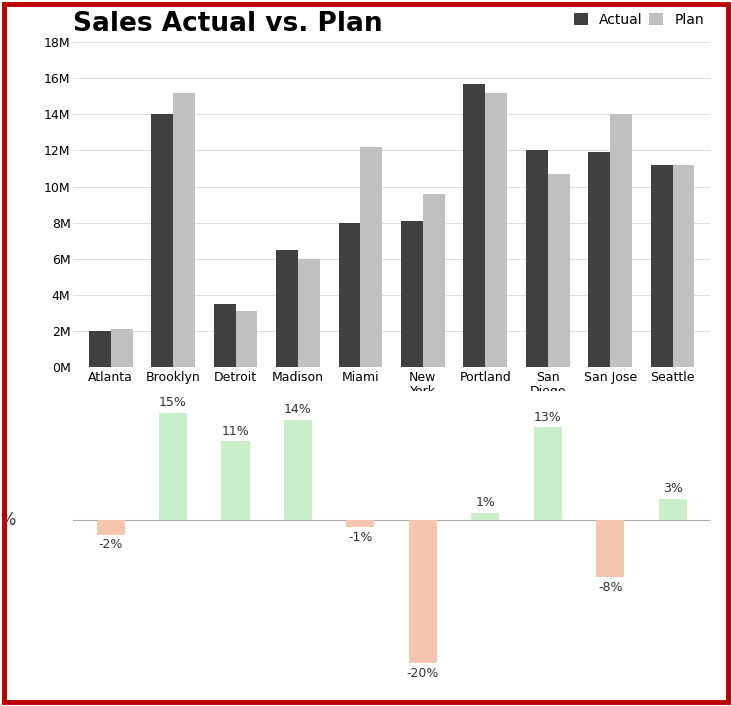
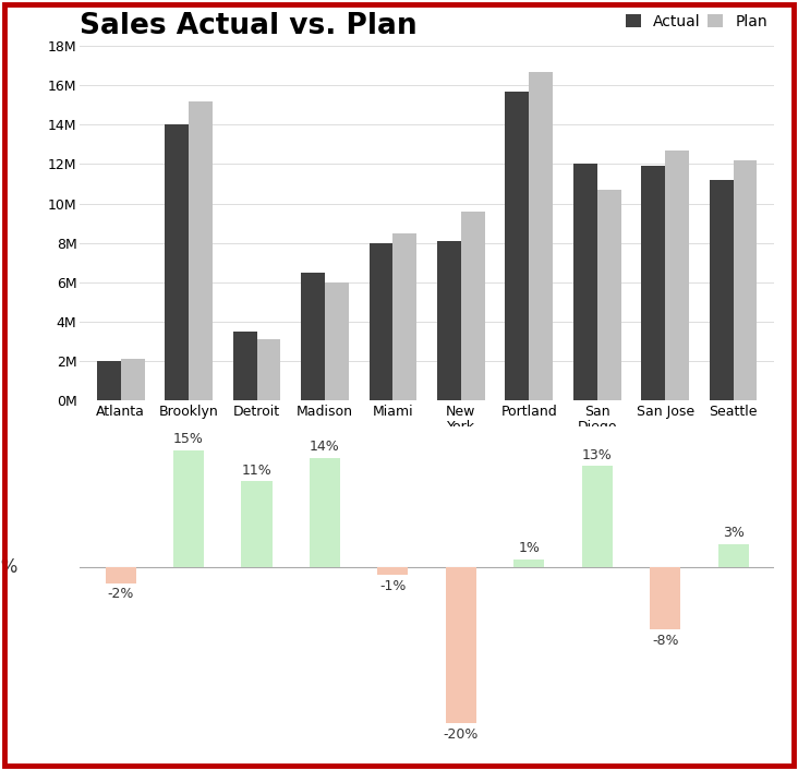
Sales Actual vs. Plan/Plan/Miami: 12.2M -> 8.5M
Sales Actual vs. Plan/Plan/Portland: 15.2M -> 16.7M
Sales Actual vs. Plan/Plan/San Jose: 14.0M -> 12.7M
Sales Actual vs. Plan/Plan/Seattle: 11.2M -> 12.2M
